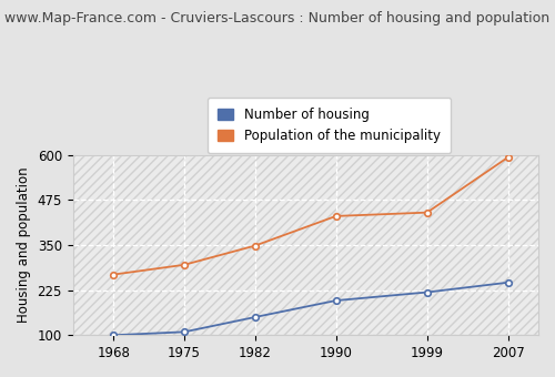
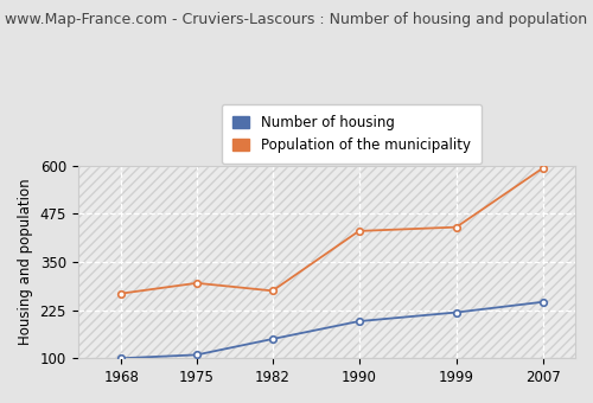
Population of the municipality/1982: 348 -> 275
